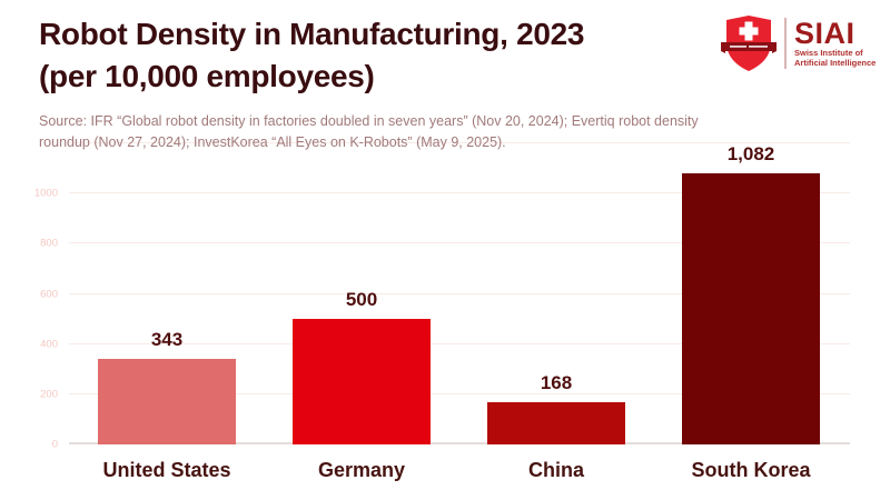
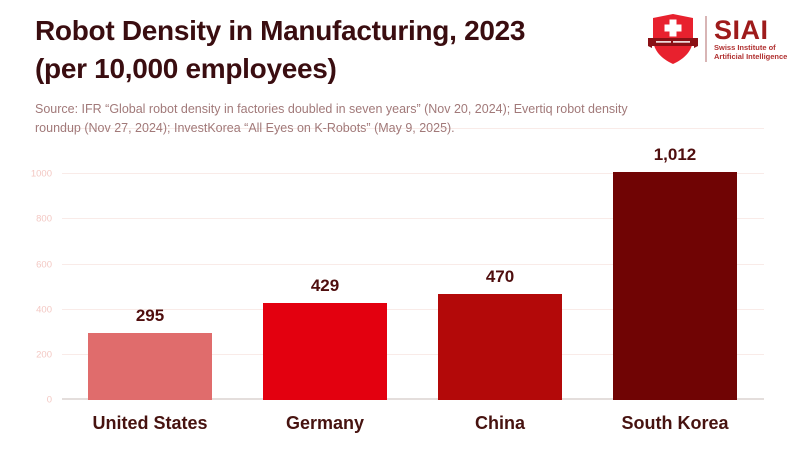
United States: 343 -> 295
Germany: 500 -> 429
China: 168 -> 470
South Korea: 1,082 -> 1,012
